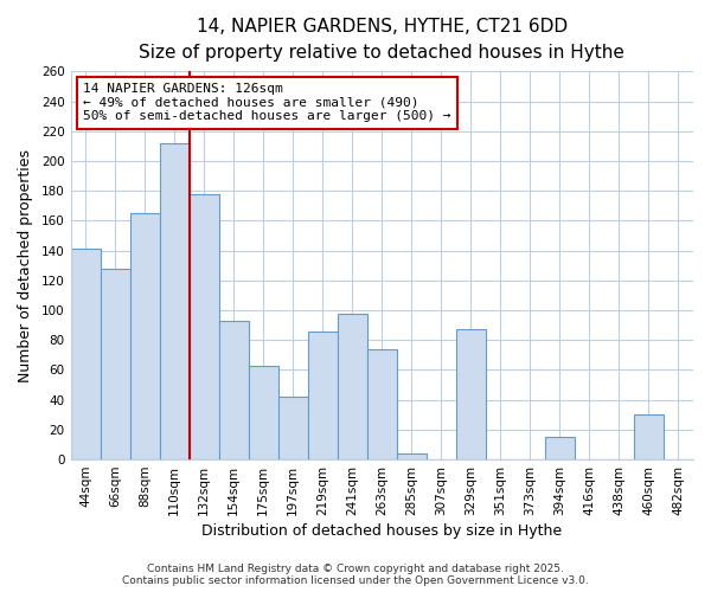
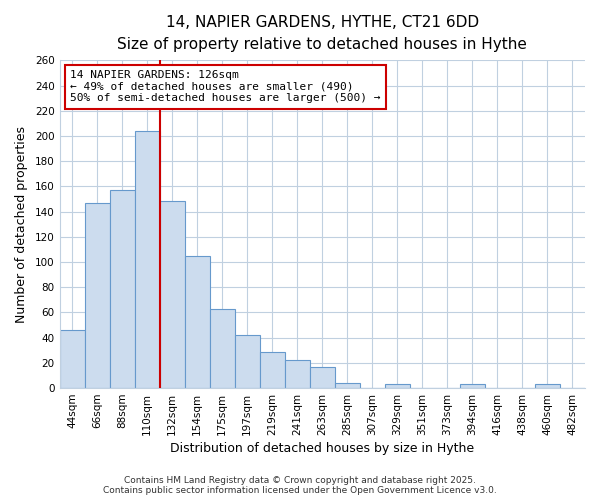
44sqm: 141 -> 46
66sqm: 128 -> 147
88sqm: 165 -> 157
110sqm: 212 -> 204
132sqm: 178 -> 148
154sqm: 93 -> 105
219sqm: 86 -> 29
241sqm: 98 -> 22
263sqm: 74 -> 17
329sqm: 87 -> 3
394sqm: 15 -> 3
460sqm: 30 -> 3
